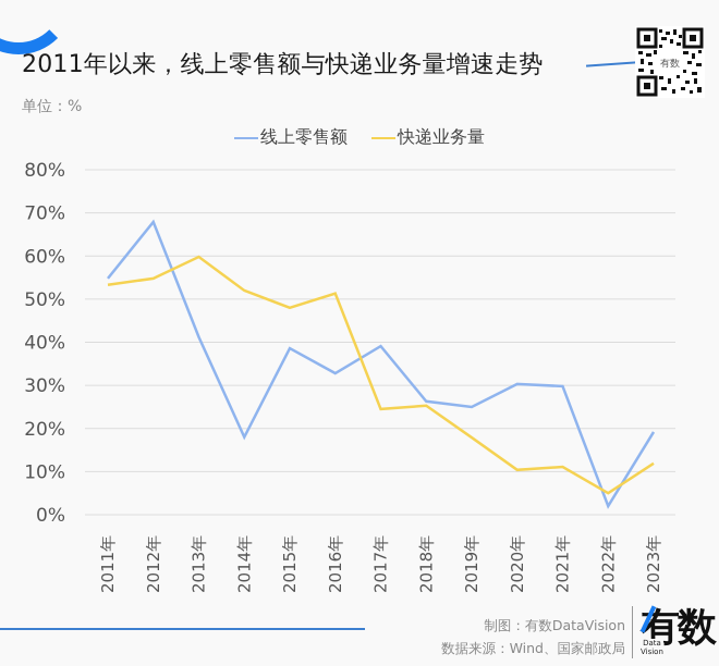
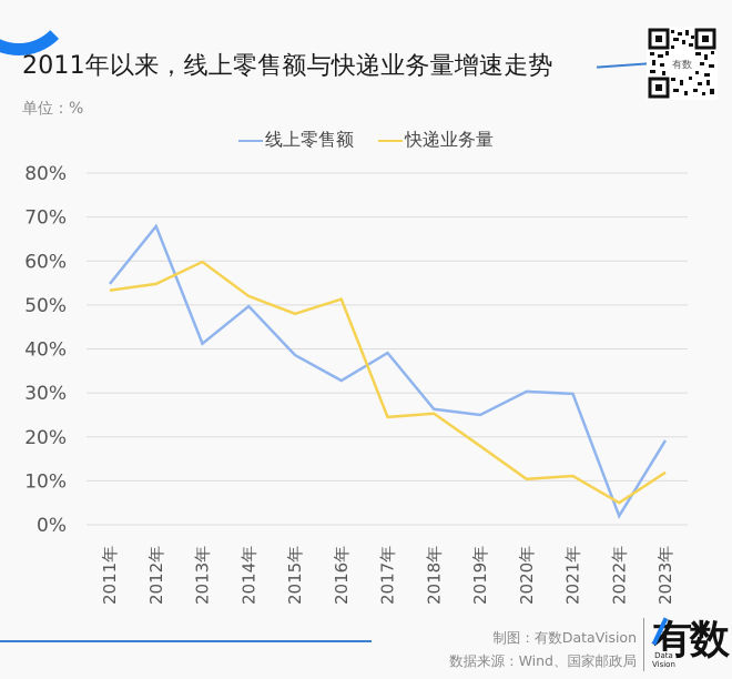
线上零售额/2014年: 18% -> 50%
